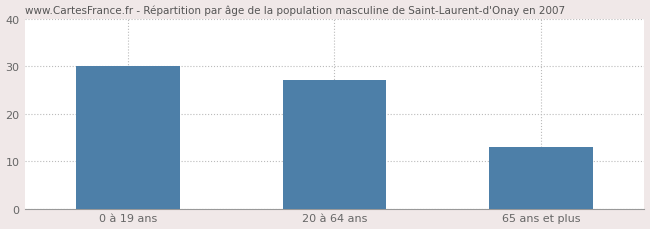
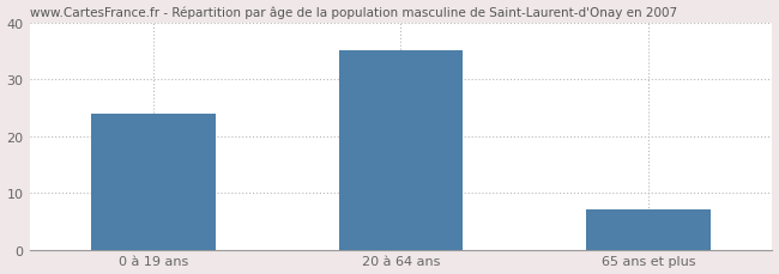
0 à 19 ans: 30 -> 24
20 à 64 ans: 27 -> 35
65 ans et plus: 13 -> 7
